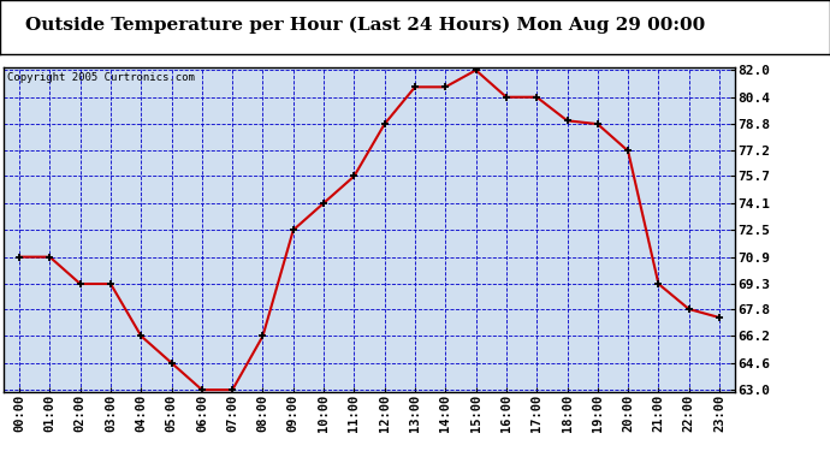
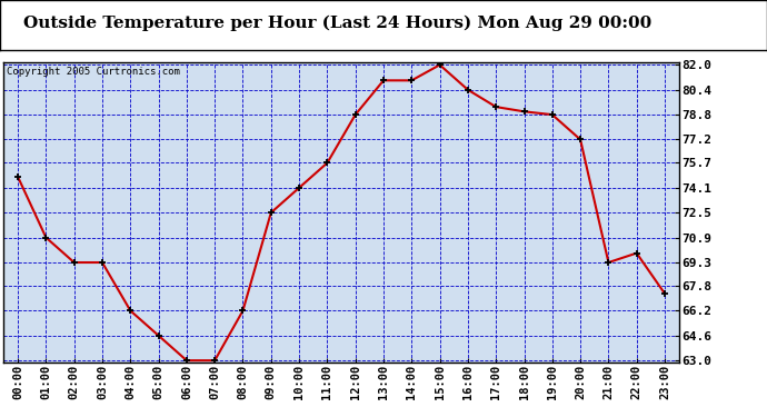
00:00: 70.9 -> 74.8
17:00: 80.4 -> 79.3
22:00: 67.8 -> 69.9
